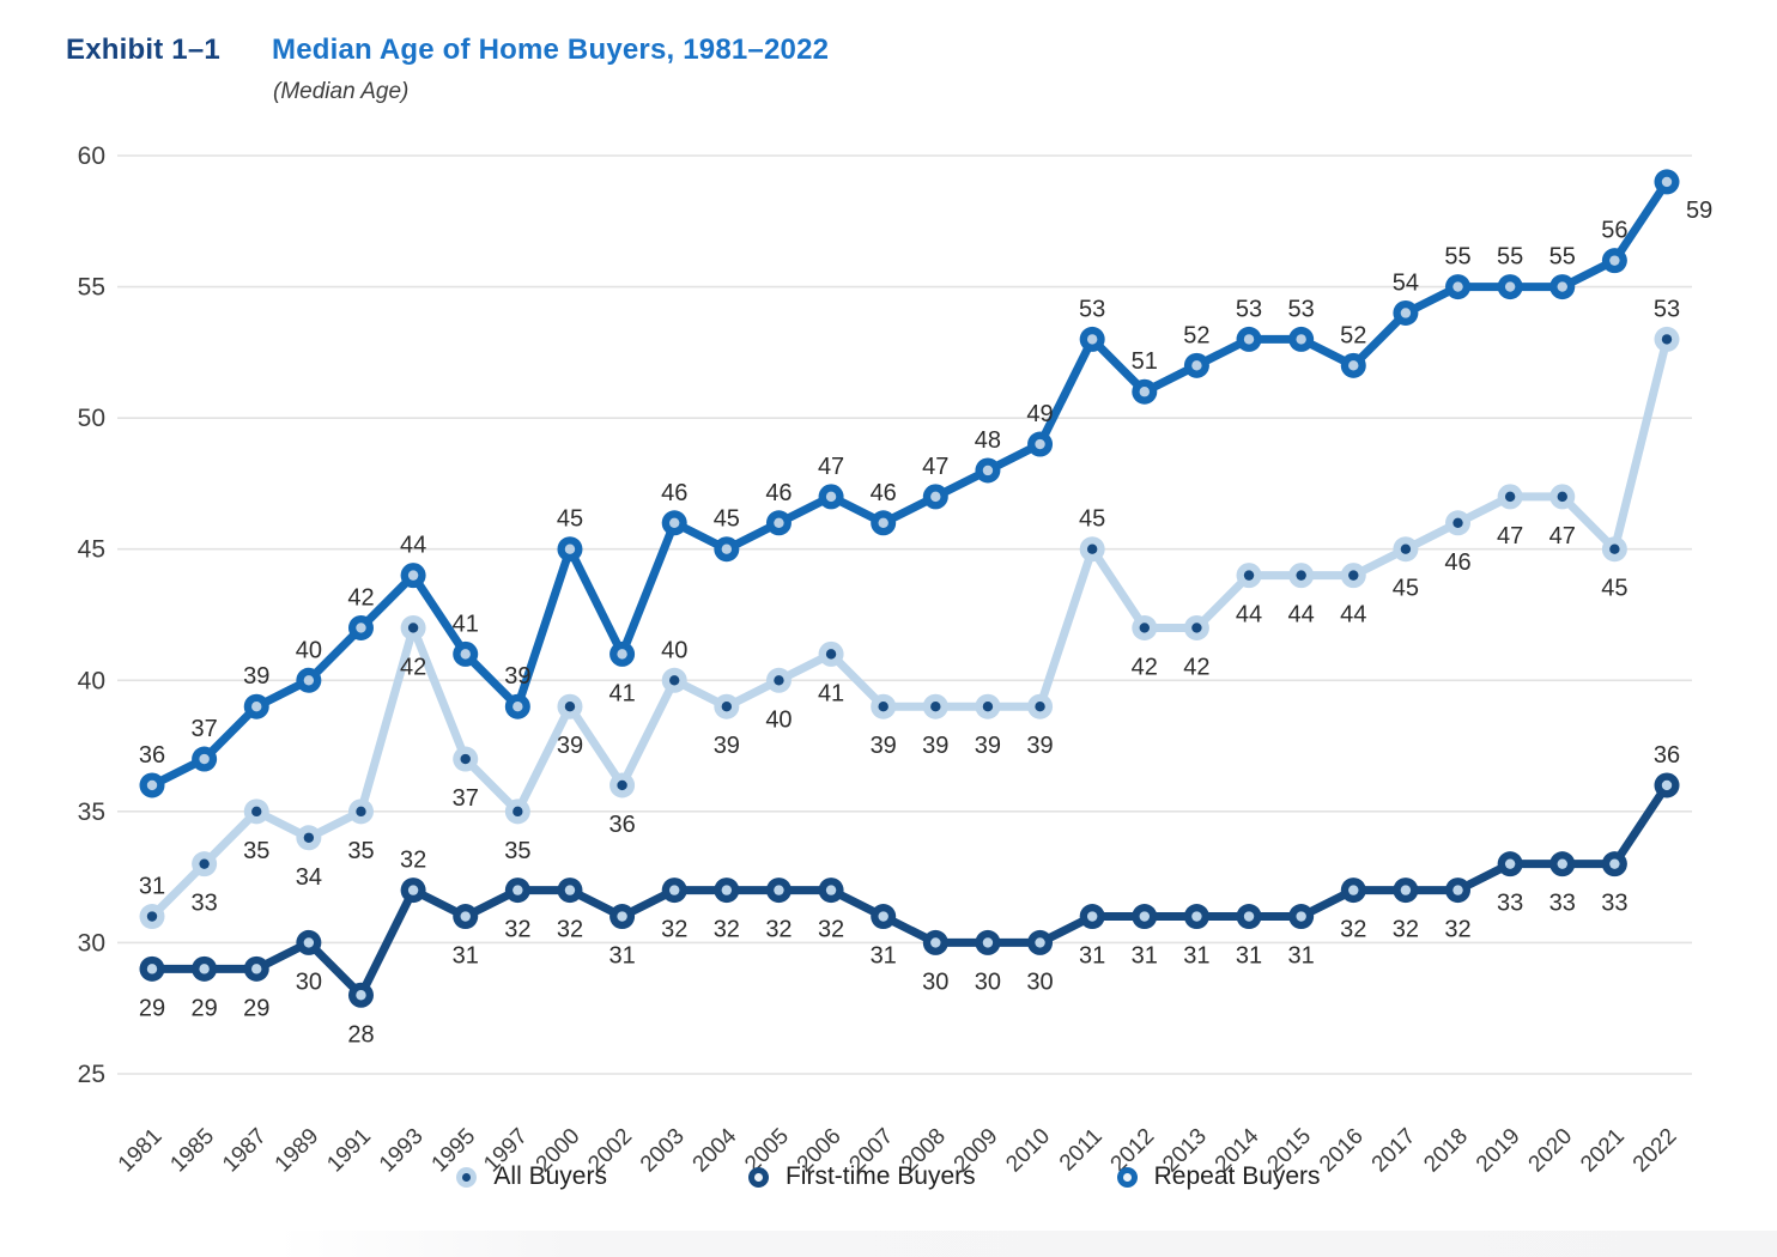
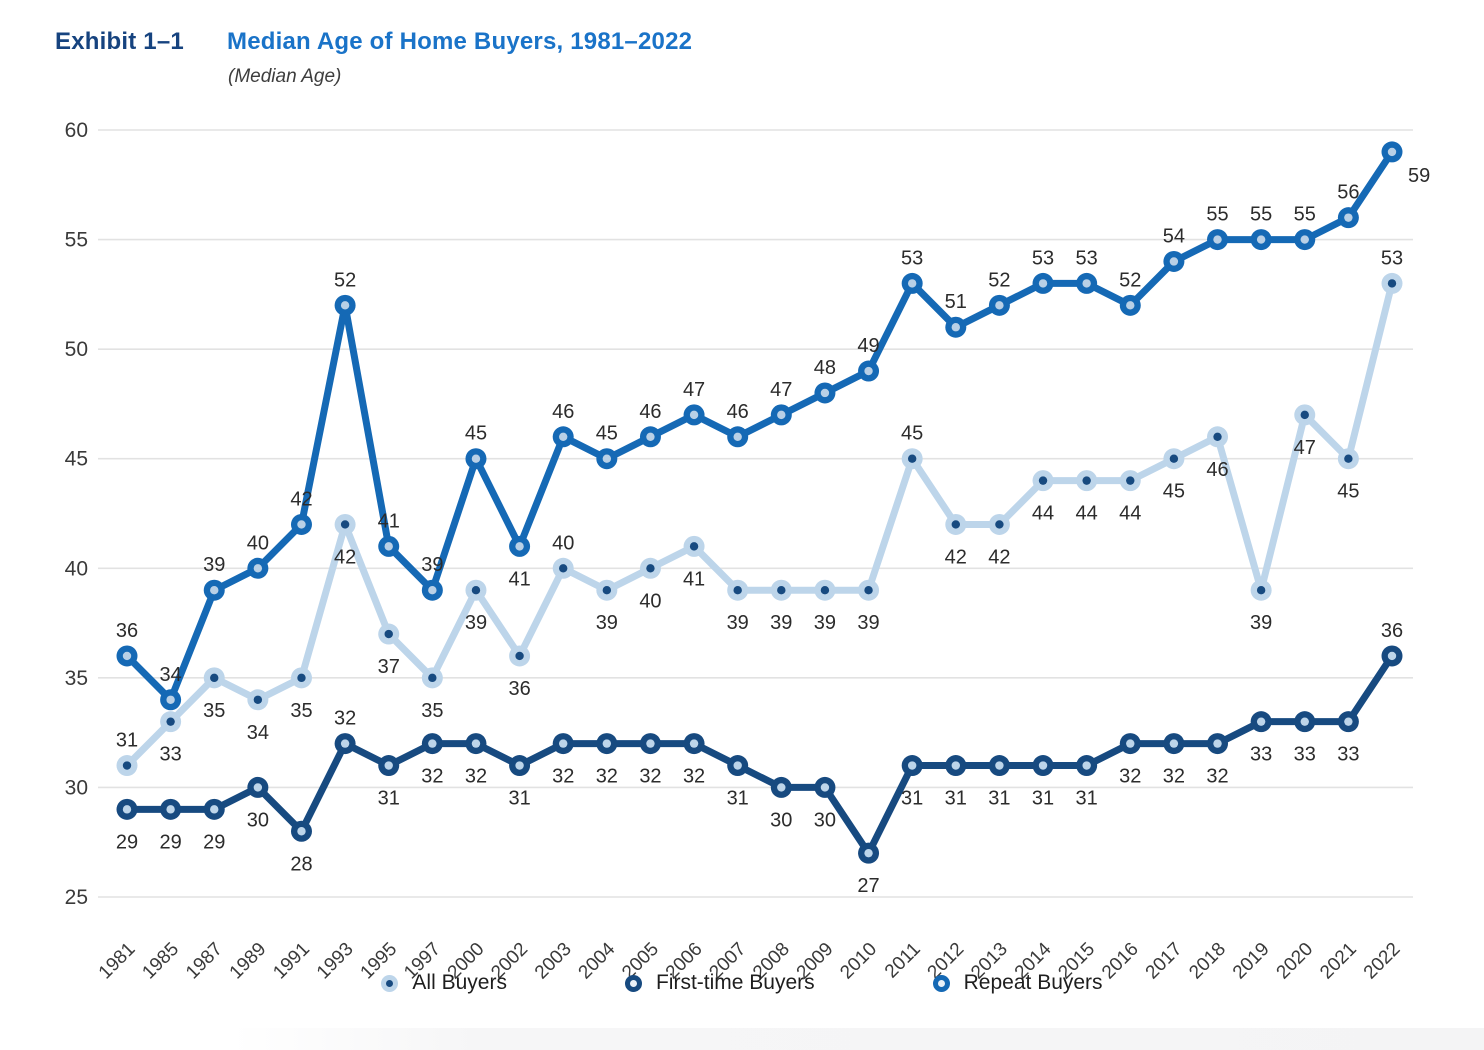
Repeat Buyers/1985: 37 -> 34
Repeat Buyers/1993: 44 -> 52
First-time Buyers/2010: 30 -> 27
All Buyers/2019: 47 -> 39
